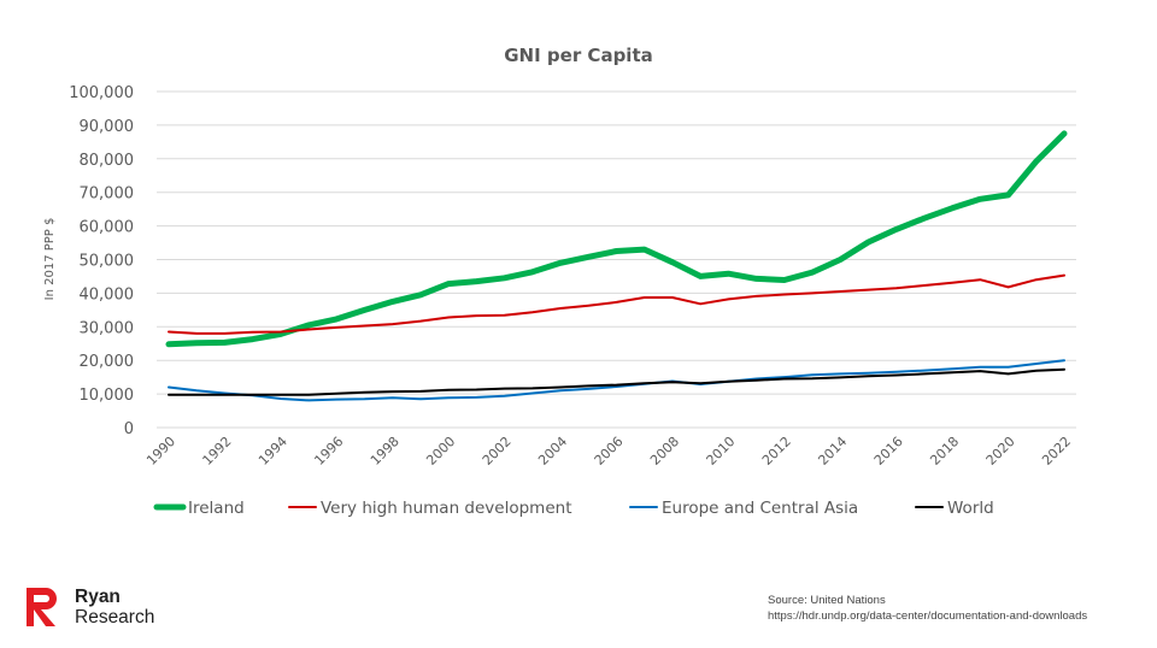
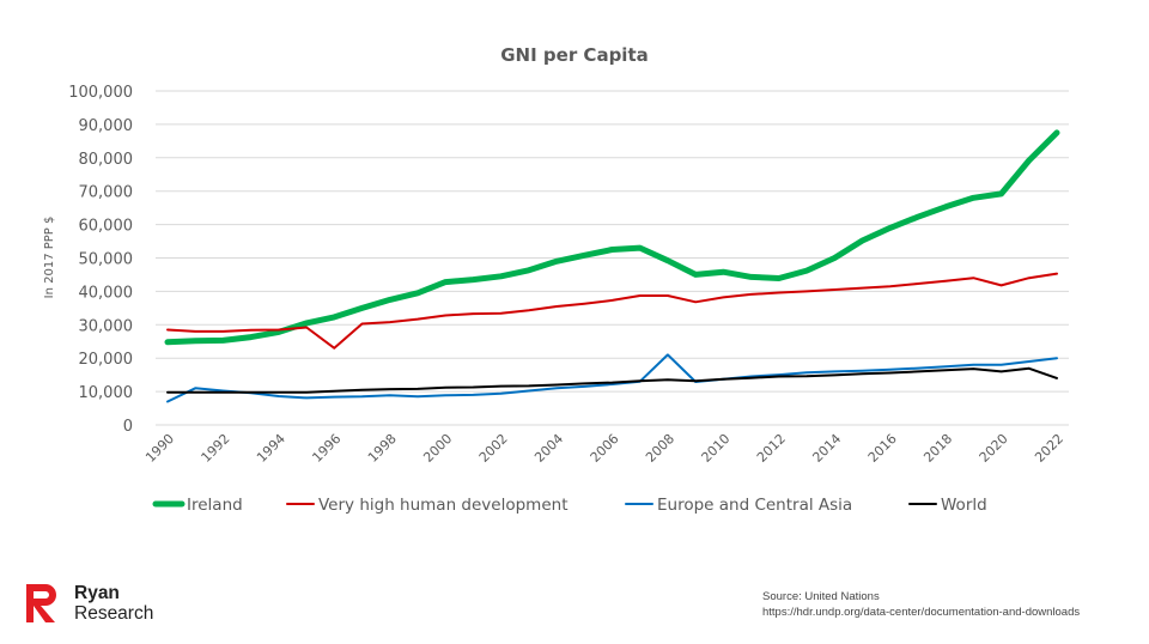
Europe and Central Asia/1990: 12000 -> 7000
Very high human development/1996: 30000 -> 23000
Europe and Central Asia/2008: 14000 -> 21000
World/2022: 17000 -> 14000
